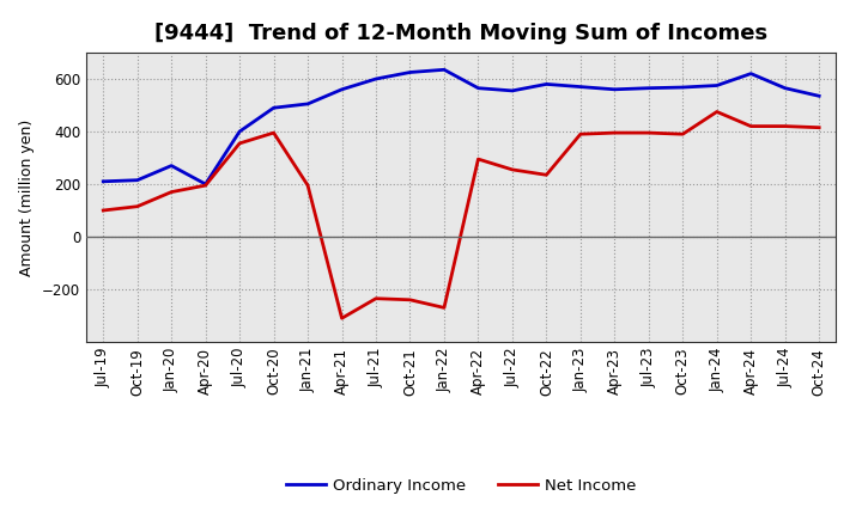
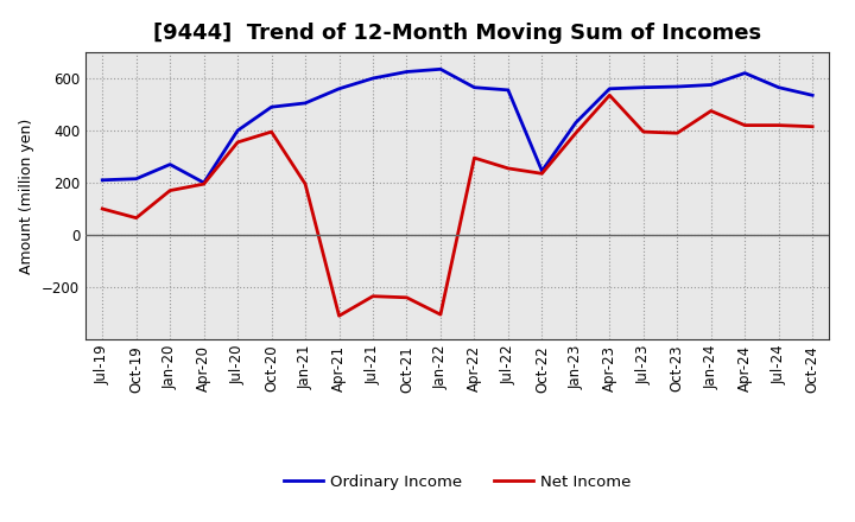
Net Income/Oct-19: 115 -> 65
Net Income/Jan-22: -270 -> -305
Ordinary Income/Oct-22: 580 -> 245
Ordinary Income/Jan-23: 570 -> 430
Net Income/Apr-23: 395 -> 535
